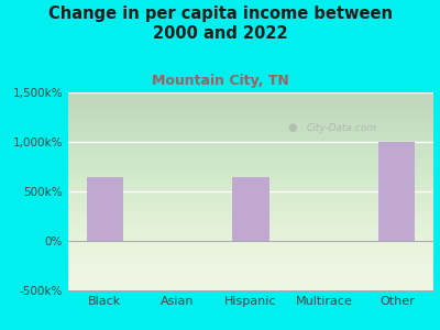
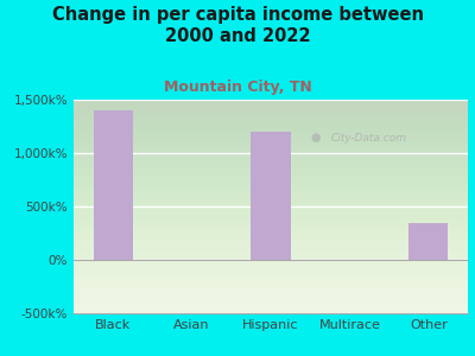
Black: 650k% -> 1,400k%
Hispanic: 650k% -> 1,200k%
Other: 1,000k% -> 340k%
